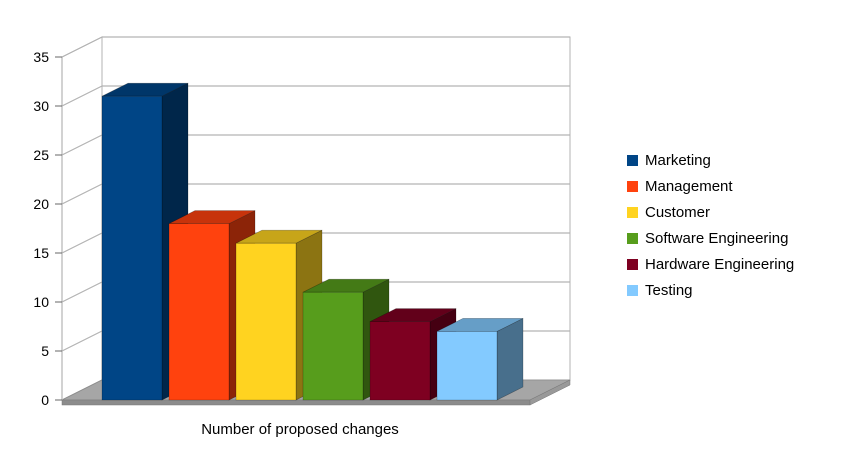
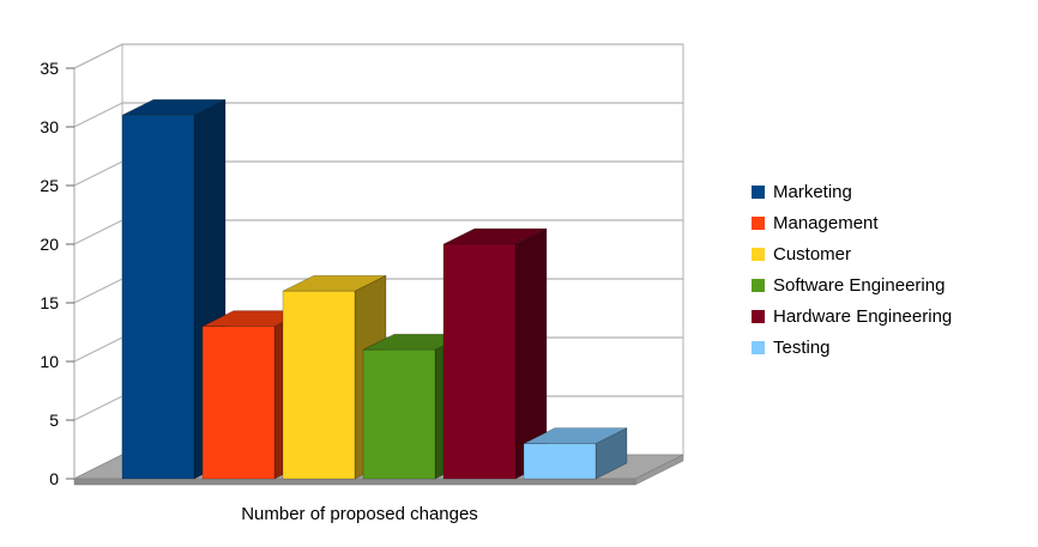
Management: 18 -> 13
Hardware Engineering: 8 -> 20
Testing: 7 -> 3
